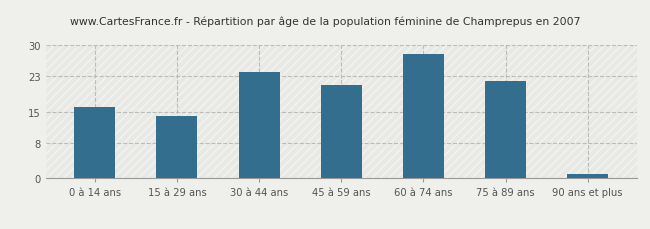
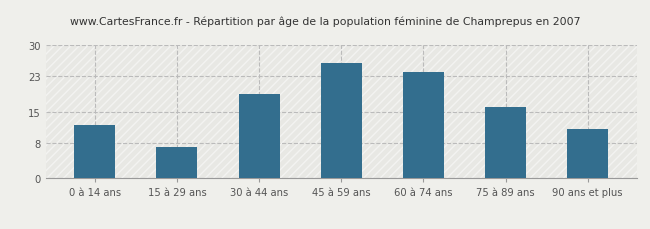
0 à 14 ans: 16 -> 12
15 à 29 ans: 14 -> 7
30 à 44 ans: 24 -> 19
45 à 59 ans: 21 -> 26
60 à 74 ans: 28 -> 24
75 à 89 ans: 22 -> 16
90 ans et plus: 1 -> 11
